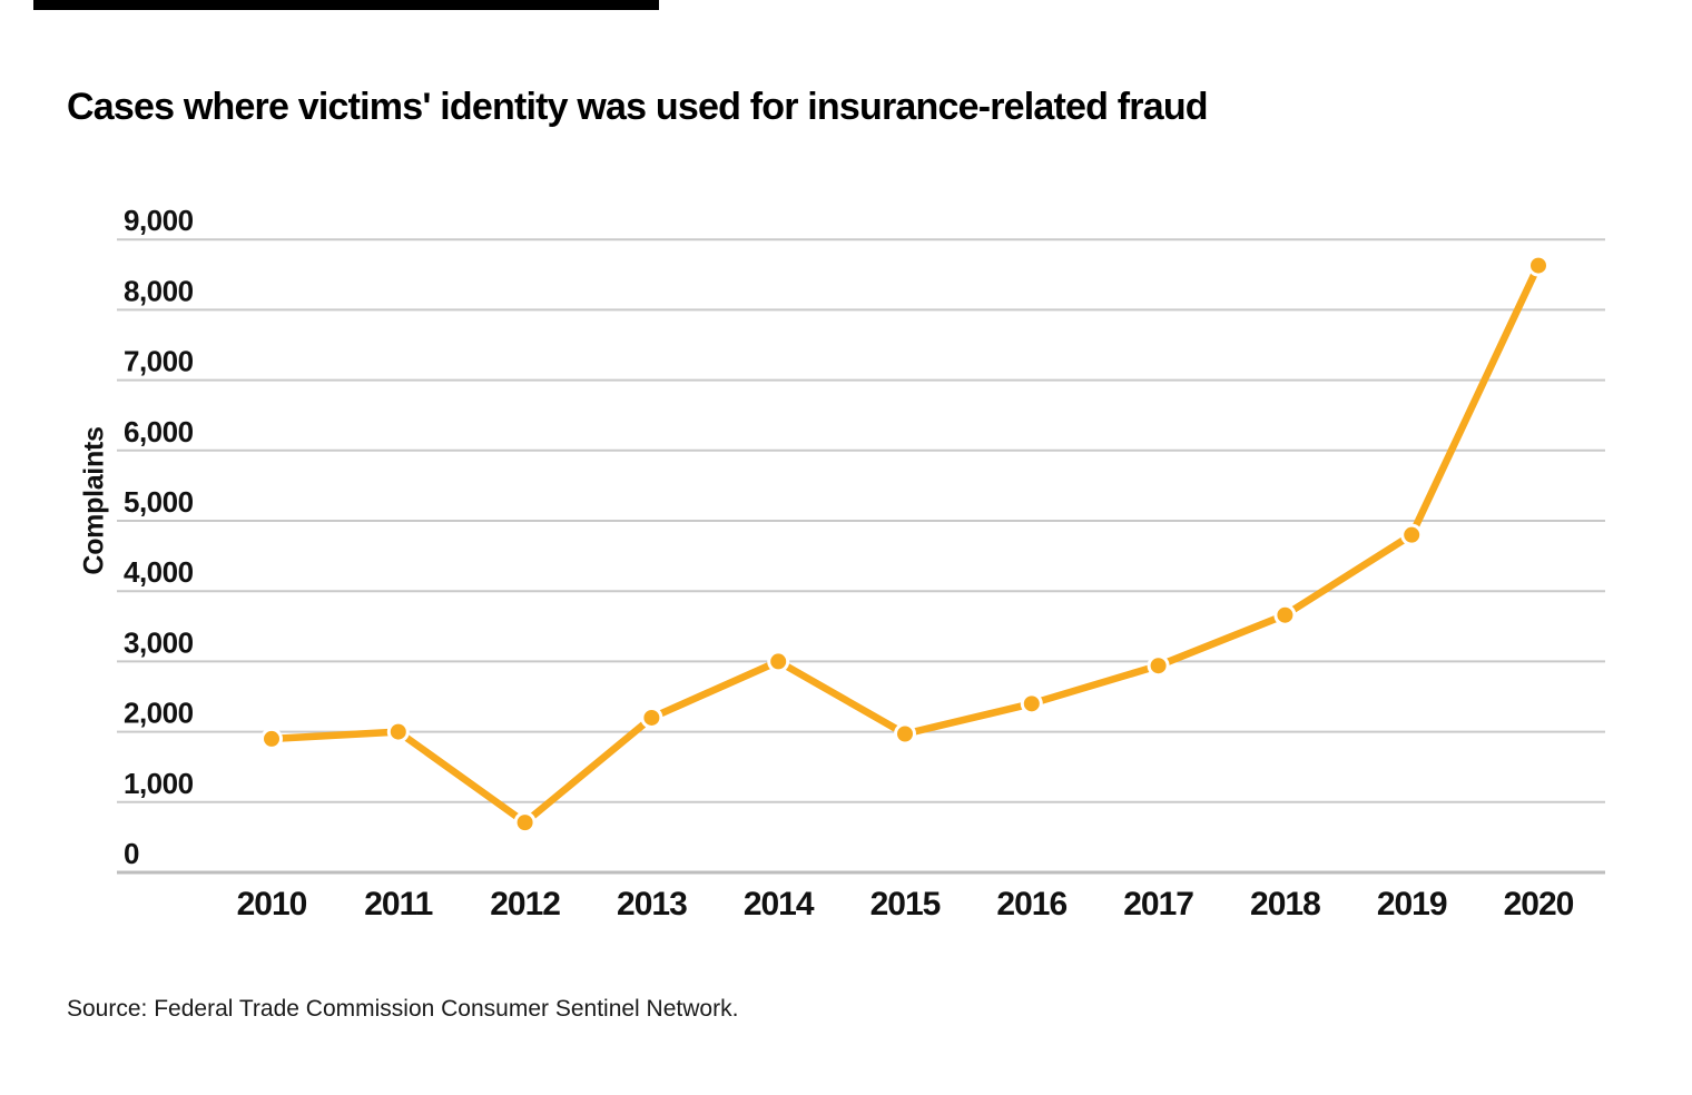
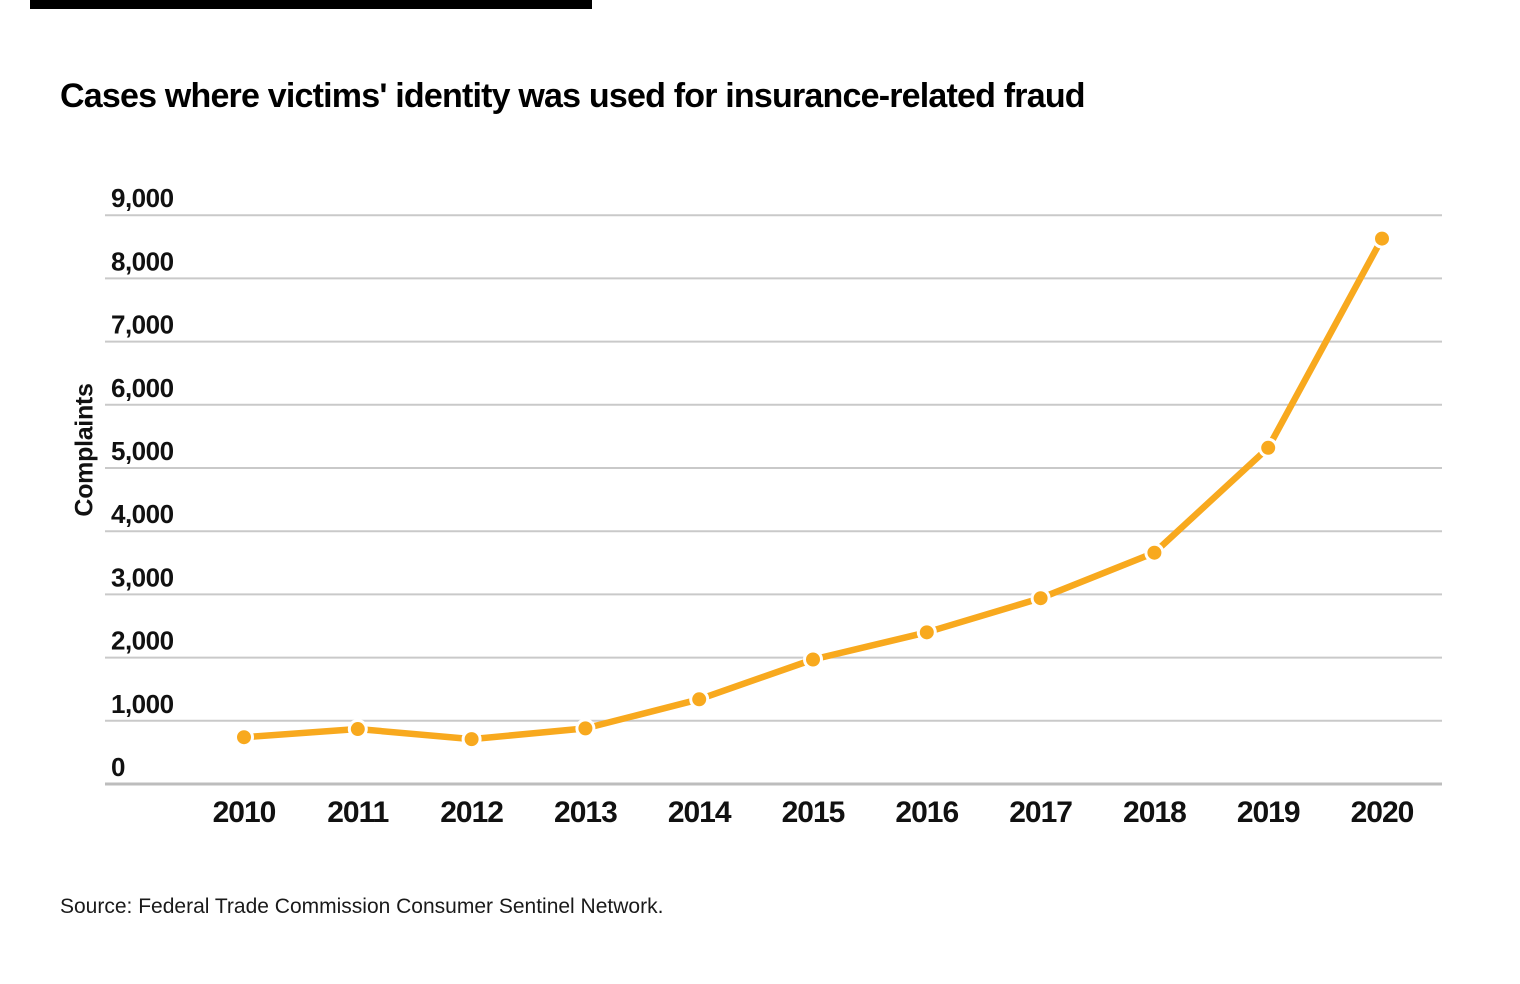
2010: 1900 -> 700
2011: 2000 -> 900
2013: 2200 -> 900
2014: 3000 -> 1300
2019: 4800 -> 5300
